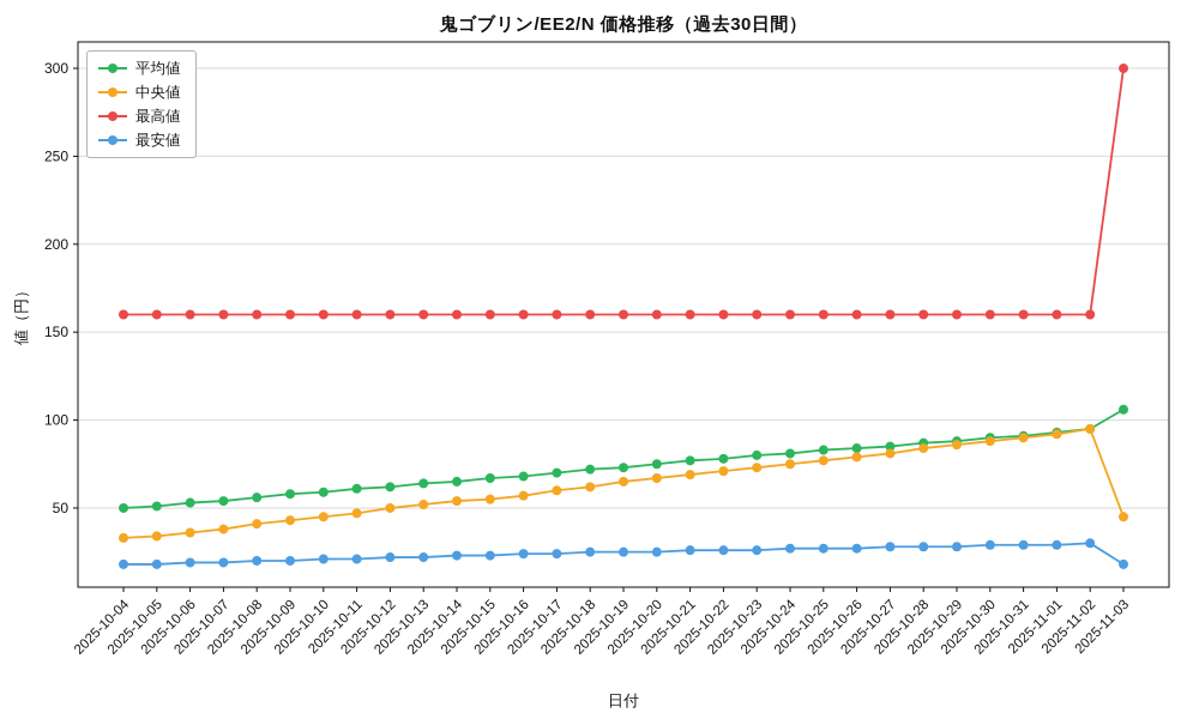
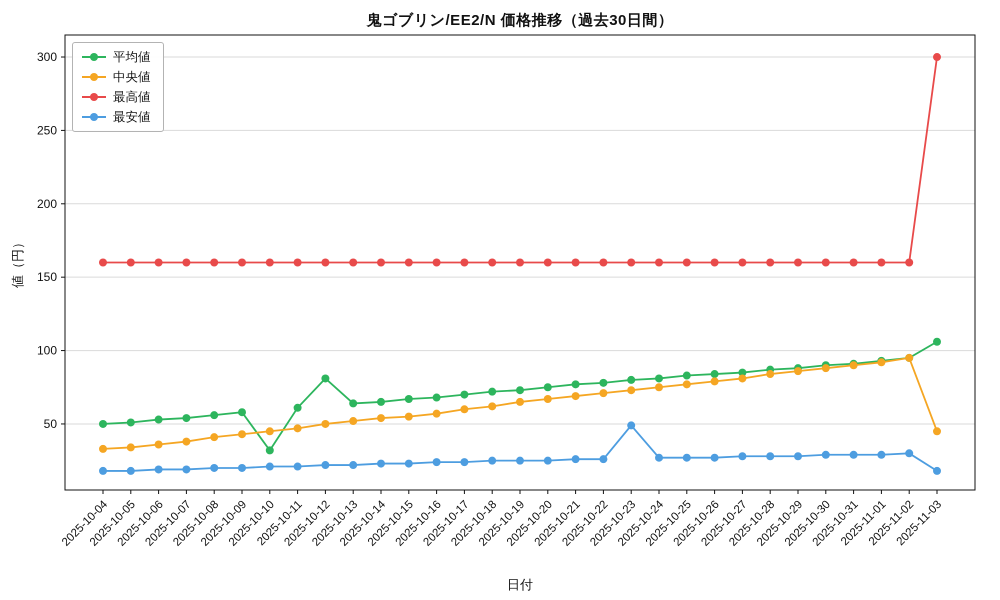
平均値/2025-10-10: 59 -> 32
平均値/2025-10-12: 62 -> 81
最安値/2025-10-23: 26 -> 49
